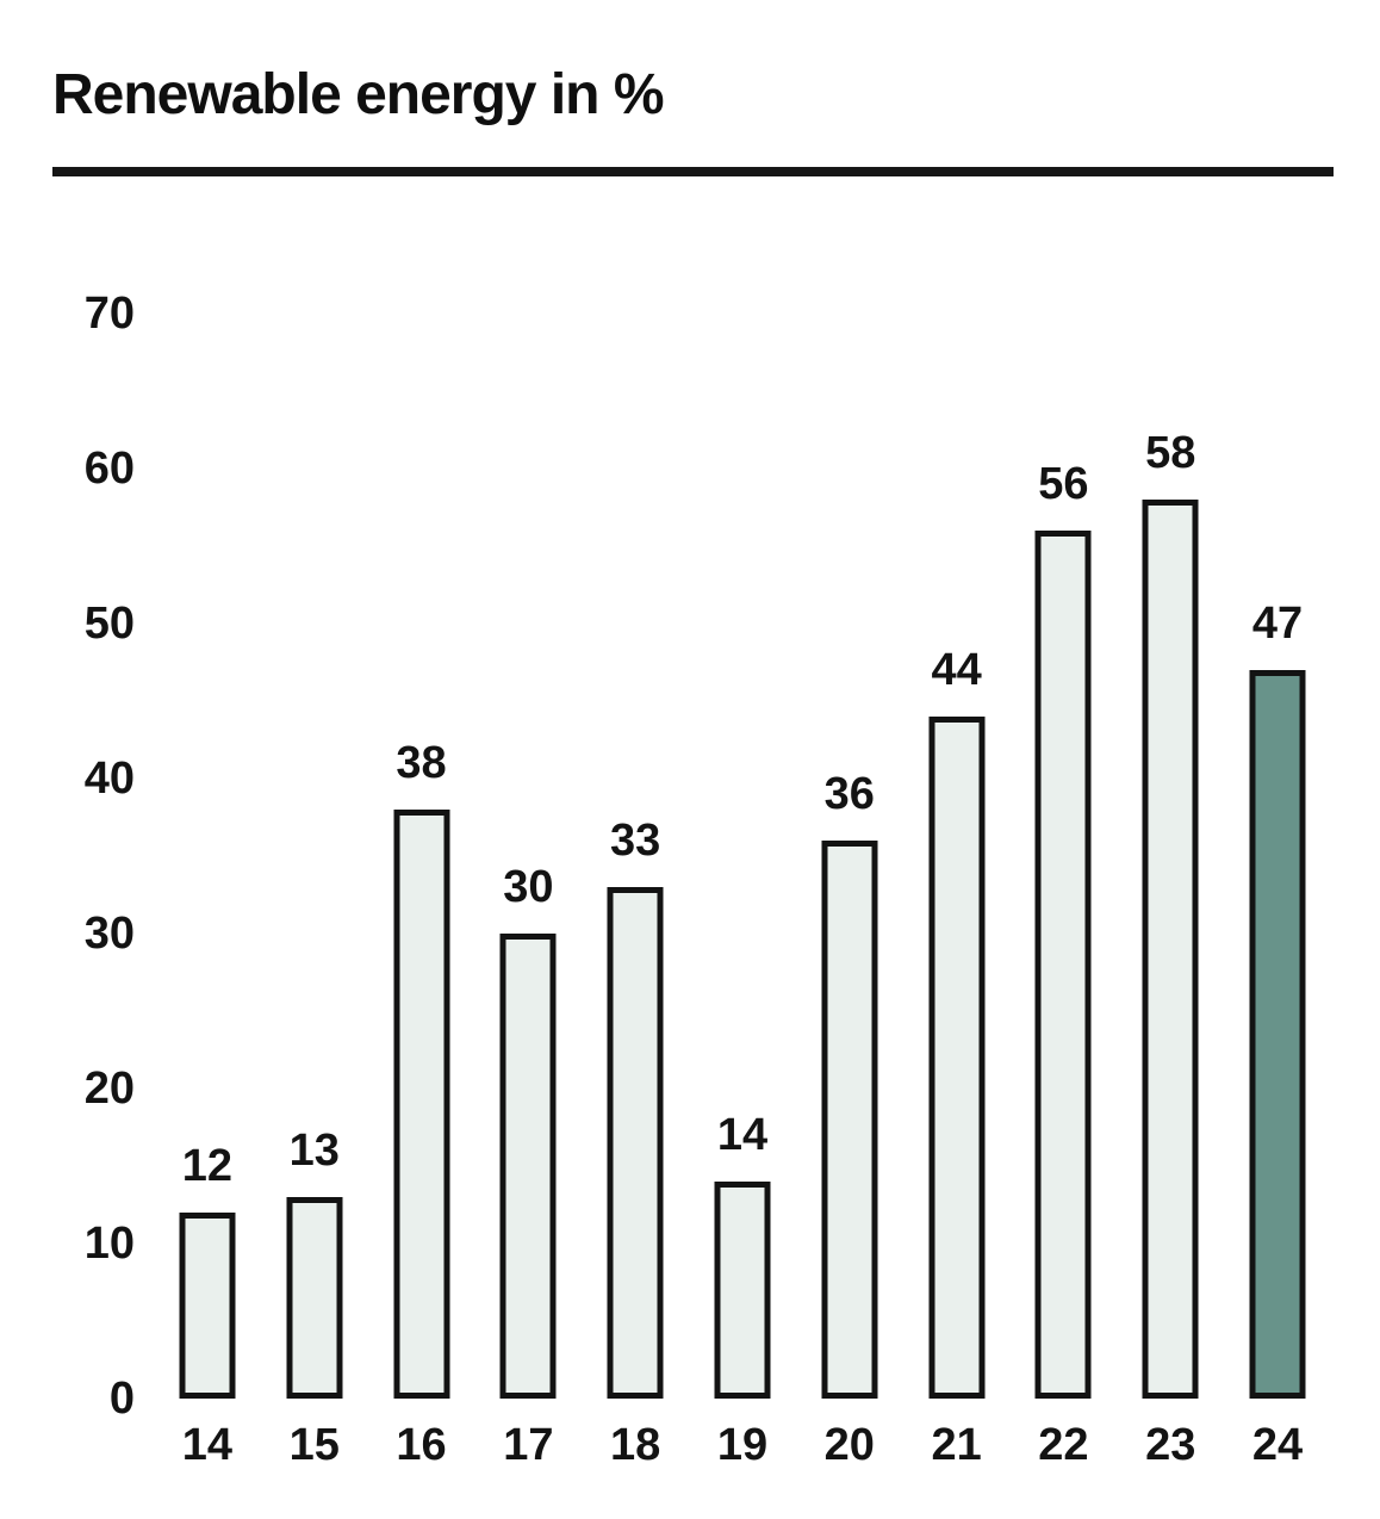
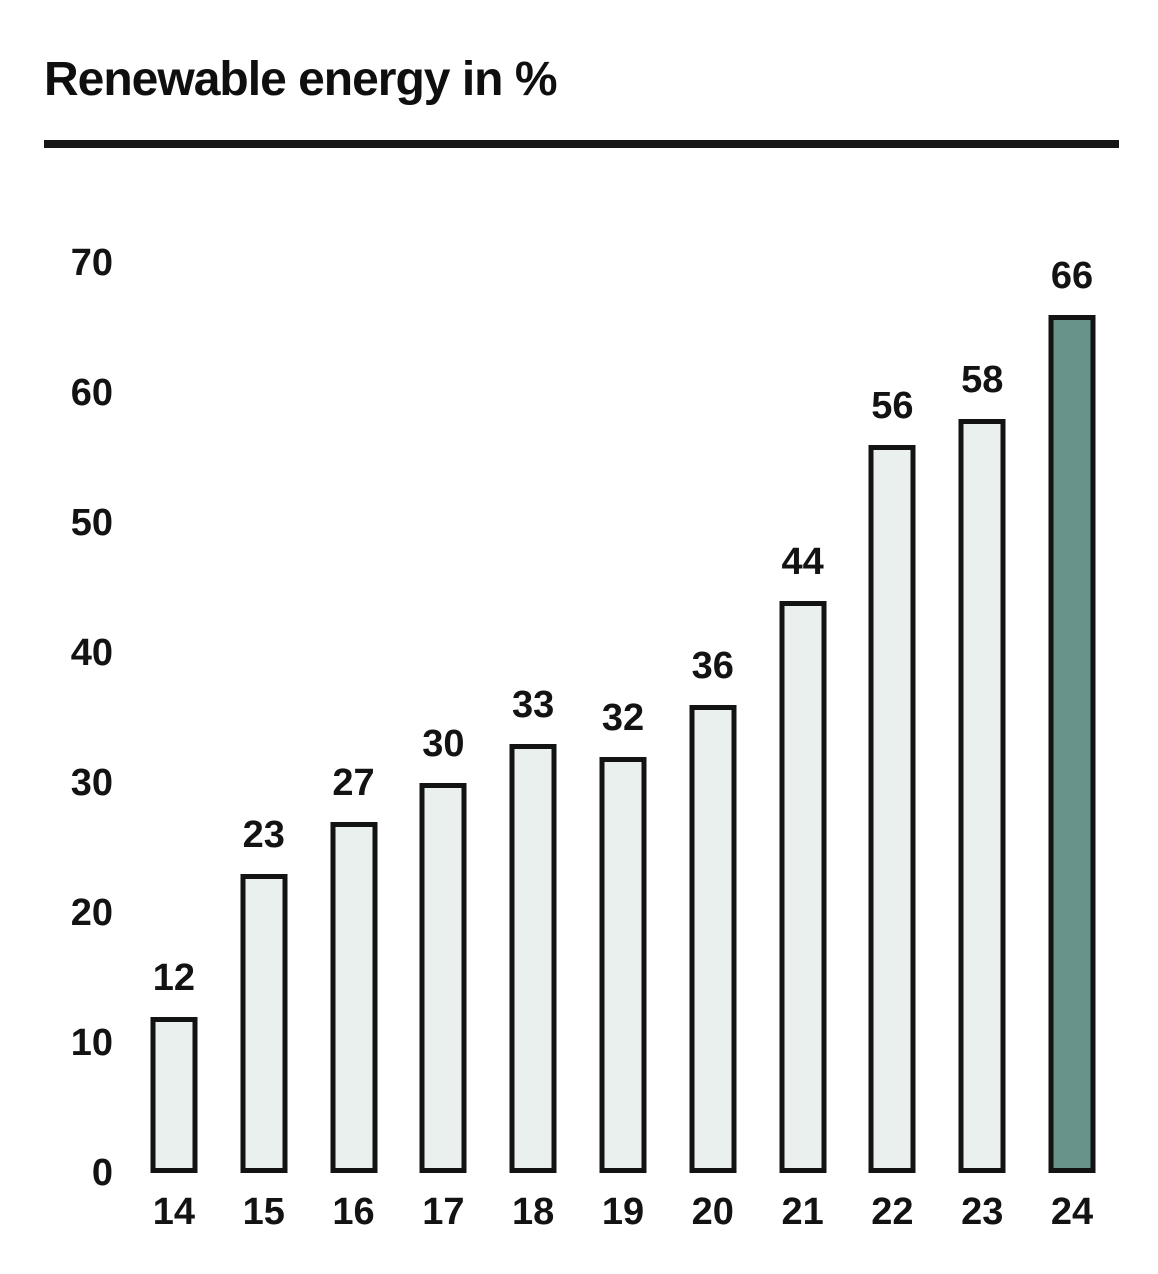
15: 13 -> 23
16: 38 -> 27
19: 14 -> 32
24: 47 -> 66
